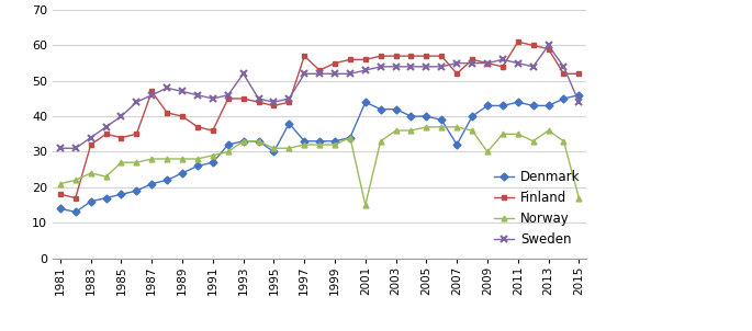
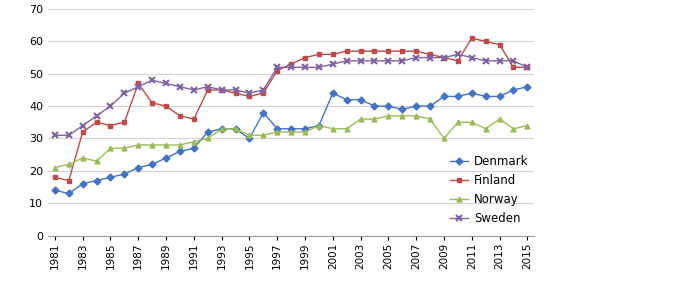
Sweden/1993: 52 -> 45
Finland/1997: 57 -> 51
Norway/2001: 15 -> 33
Denmark/2007: 32 -> 40
Finland/2007: 52 -> 57
Sweden/2013: 60 -> 54
Norway/2015: 17 -> 34
Sweden/2015: 44 -> 52
